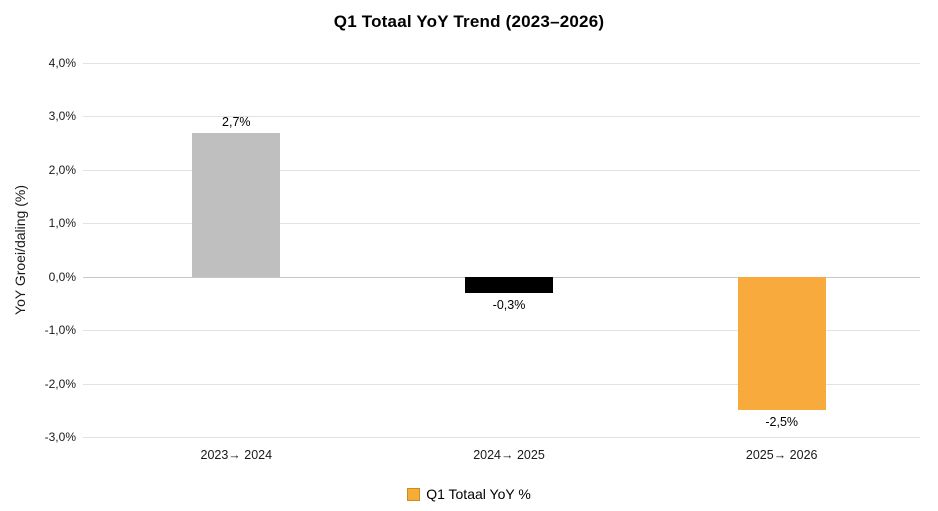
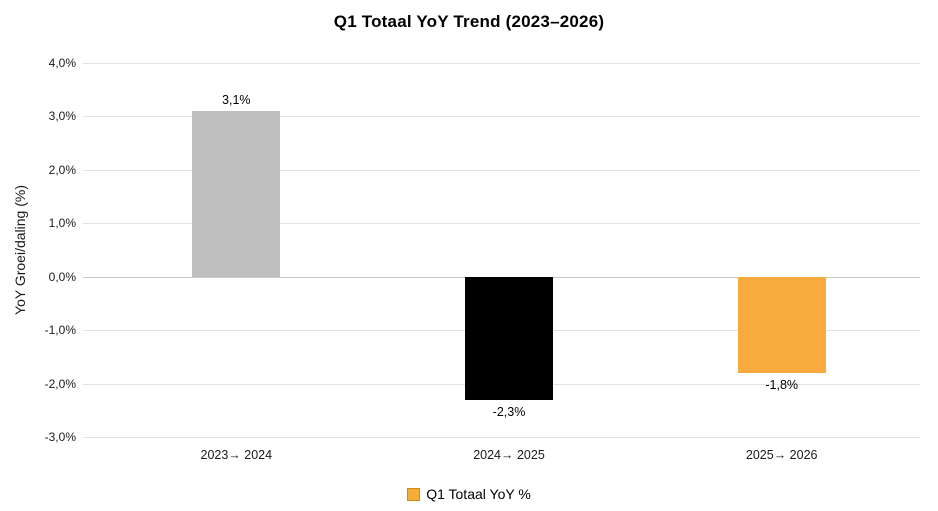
2023→ 2024: 2,7% -> 3,1%
2024→ 2025: -0,3% -> -2,3%
2025→ 2026: -2,5% -> -1,8%
